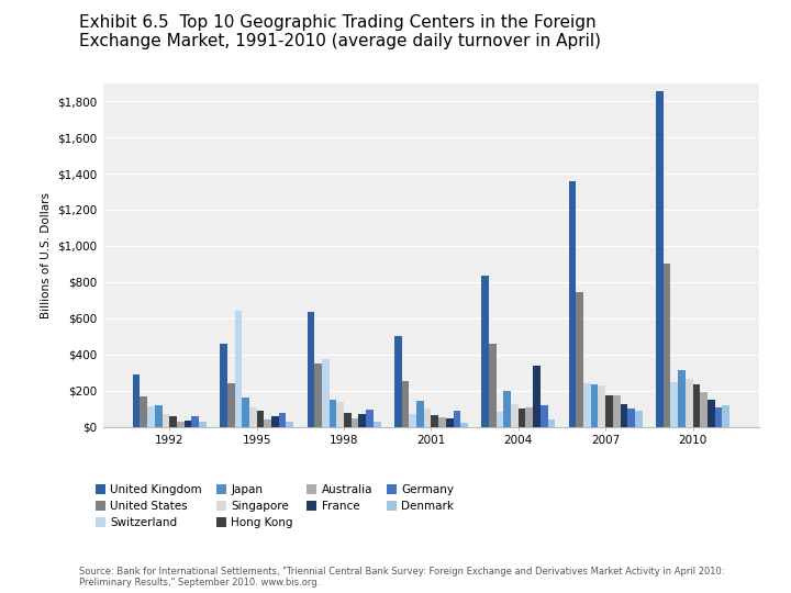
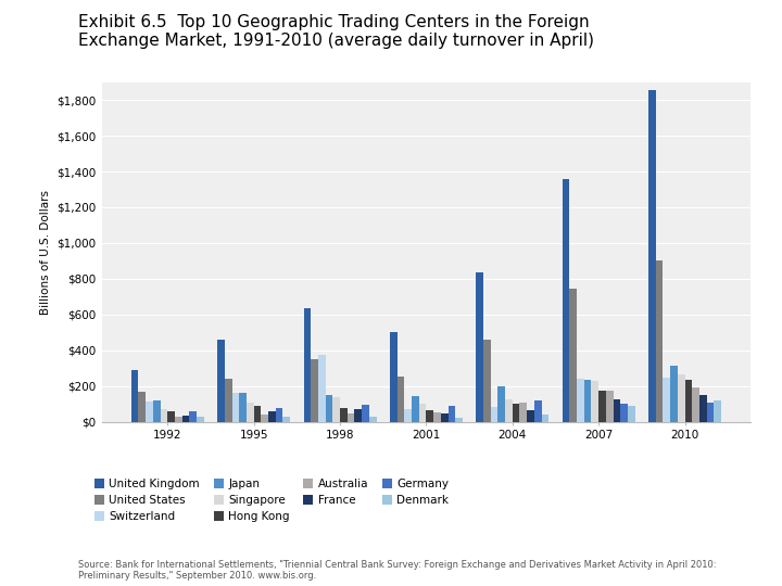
Switzerland/1995: $640 -> $160
France/2004: $340 -> $70
